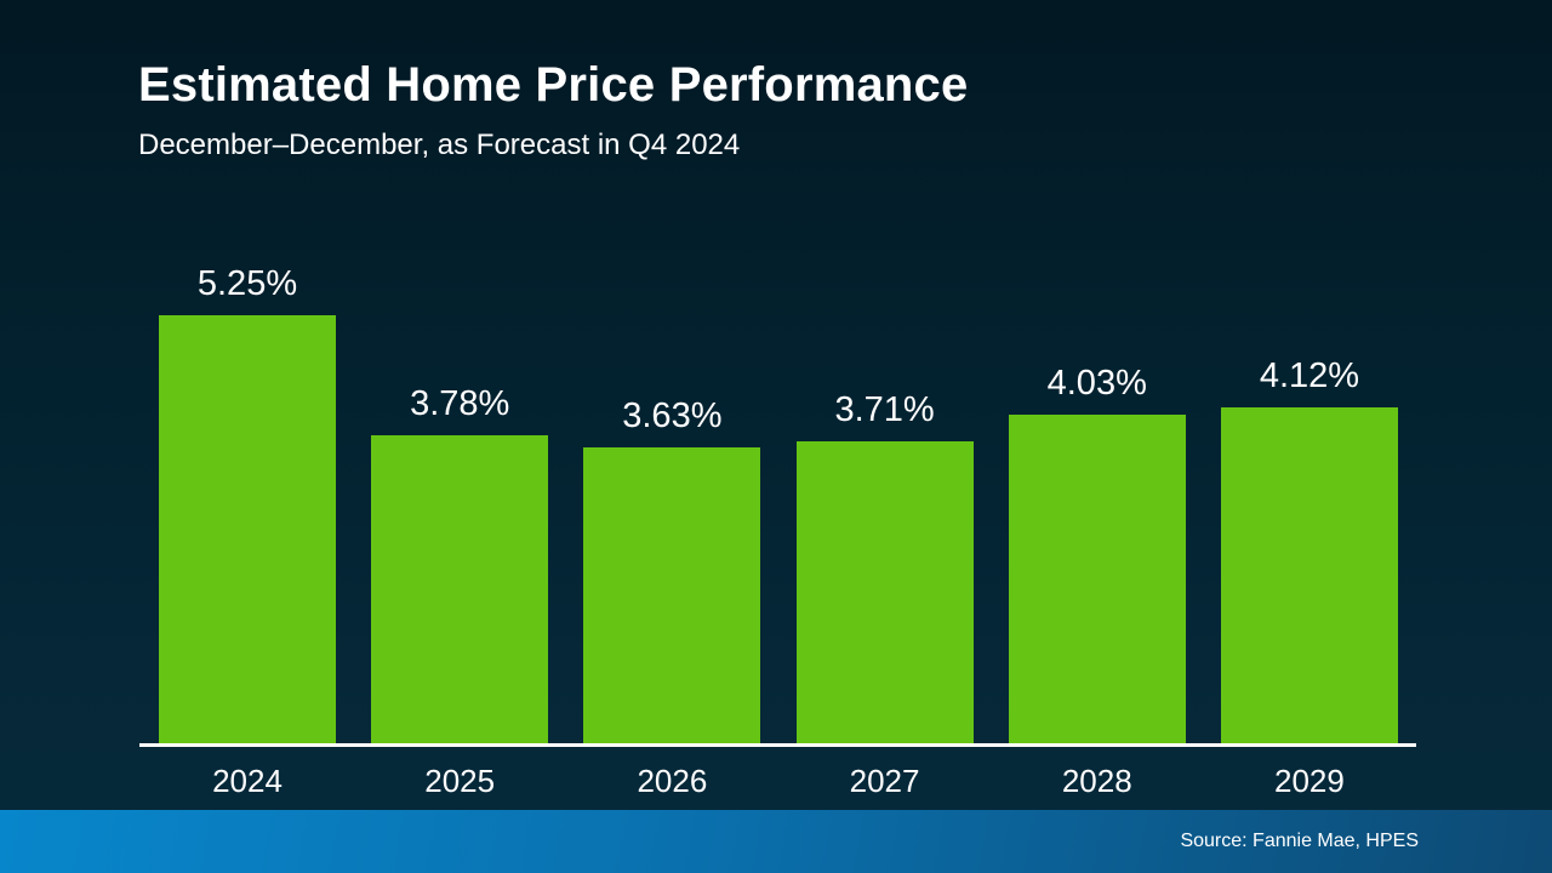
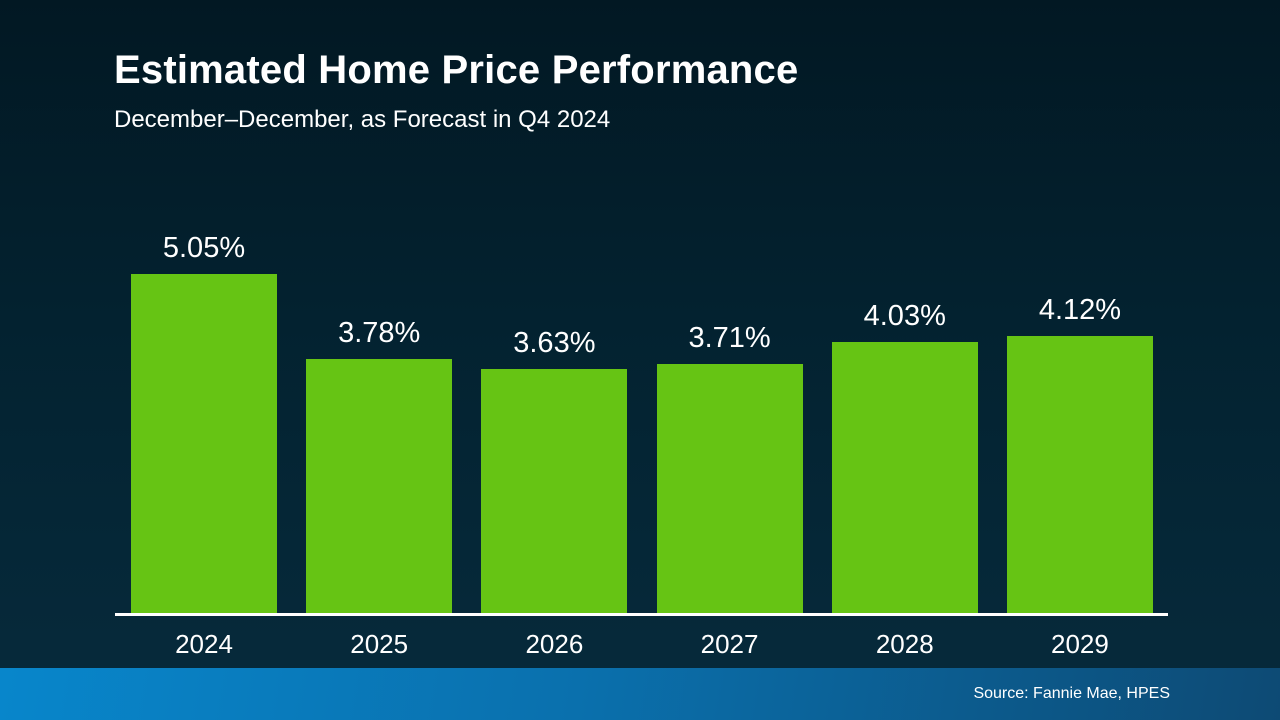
2024: 5.25% -> 5.05%
